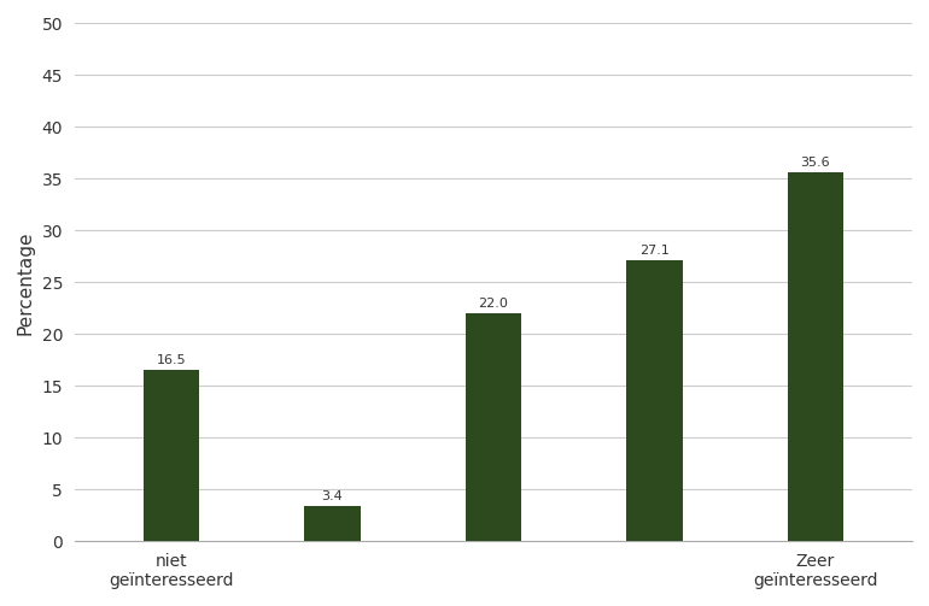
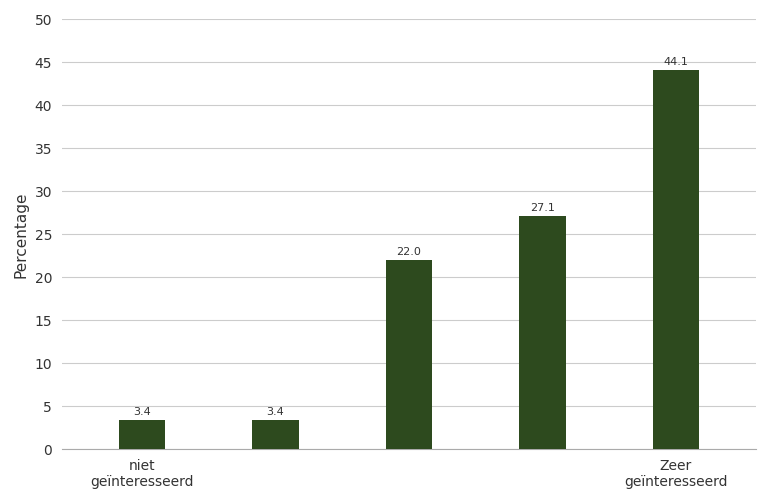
niet geïnteresseerd: 16.5 -> 3.4
Zeer geïnteresseerd: 35.6 -> 44.1
